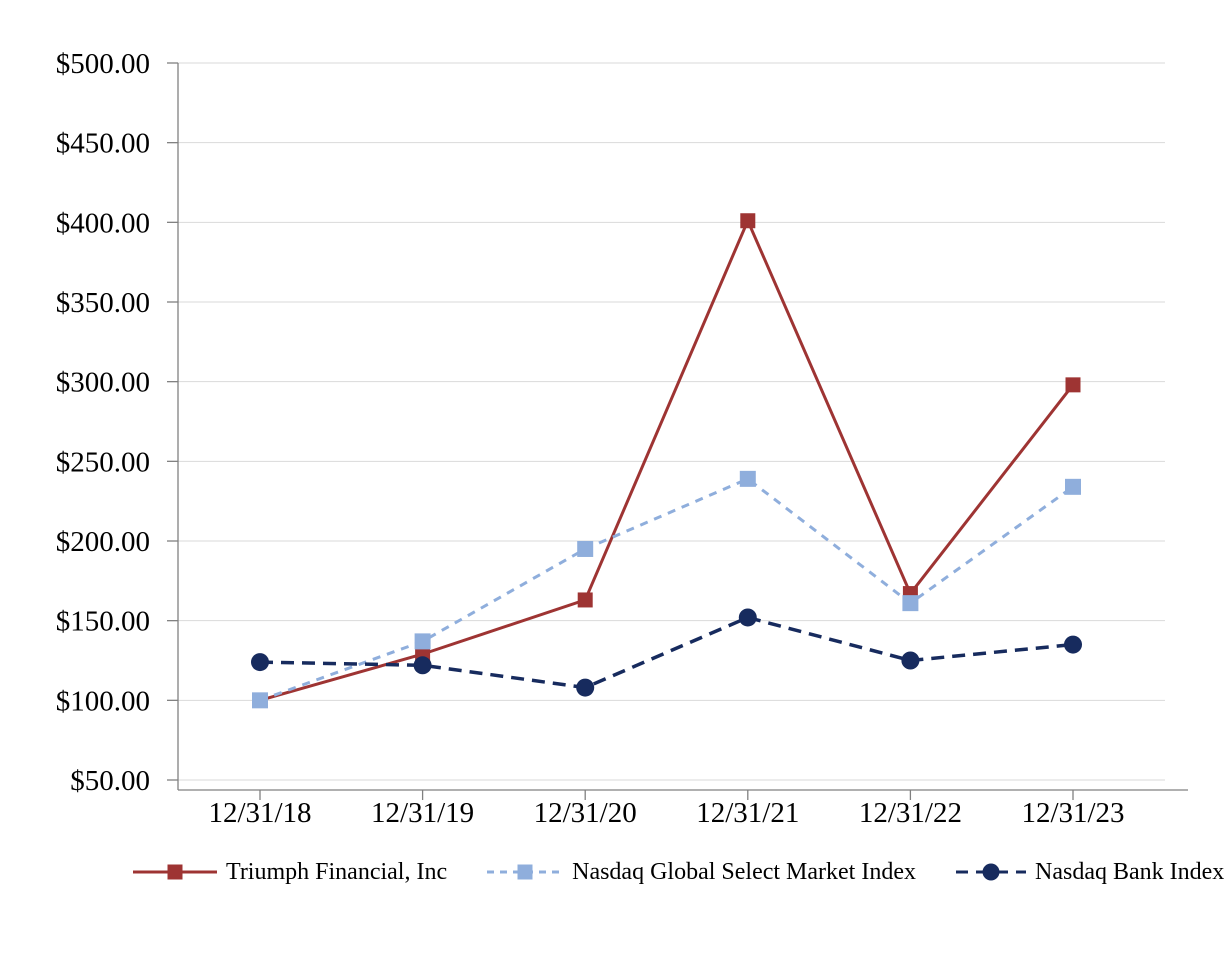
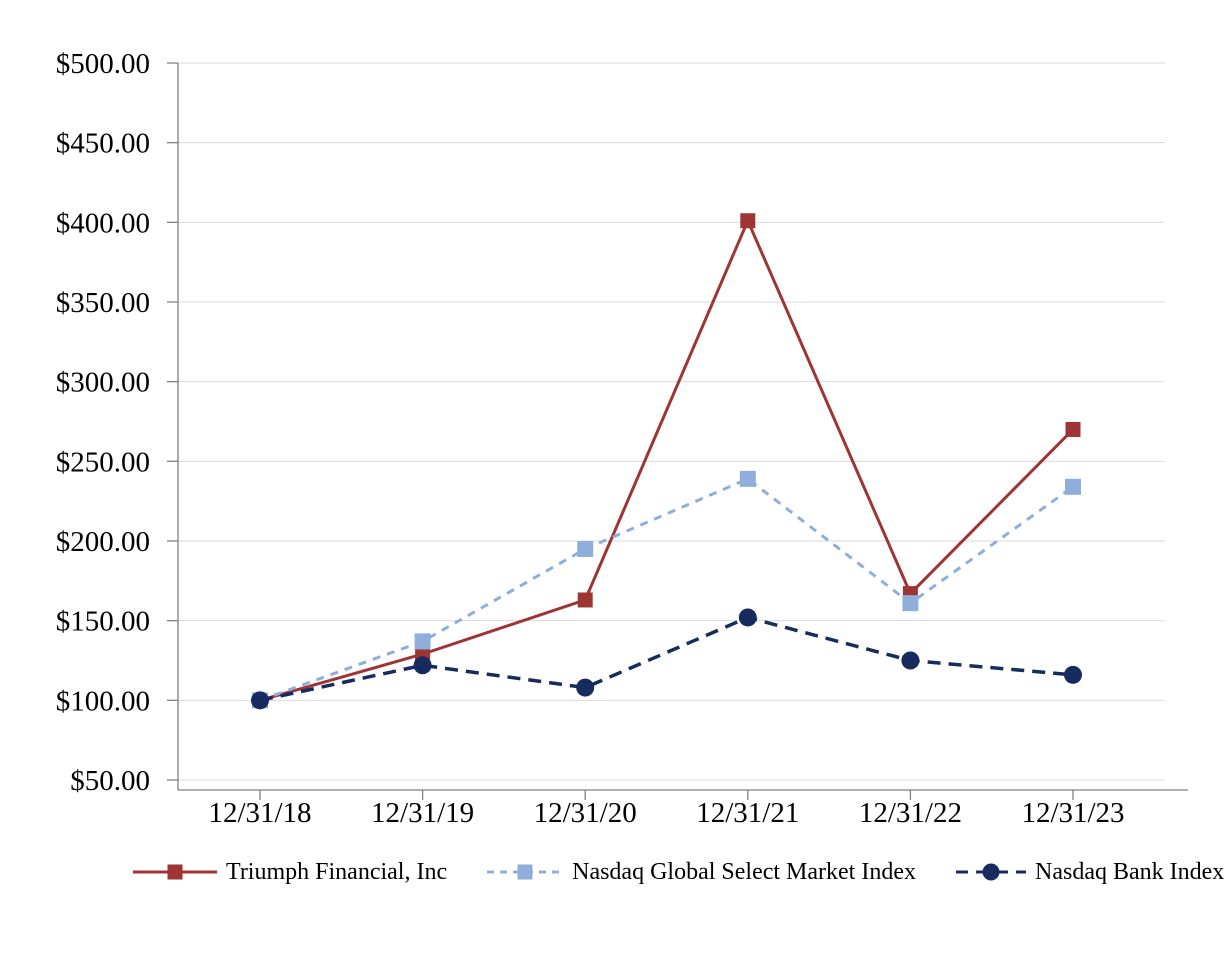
Nasdaq Bank Index/12/31/18: $124 -> $100
Triumph Financial, Inc/12/31/23: $298 -> $270
Nasdaq Bank Index/12/31/23: $135 -> $116
